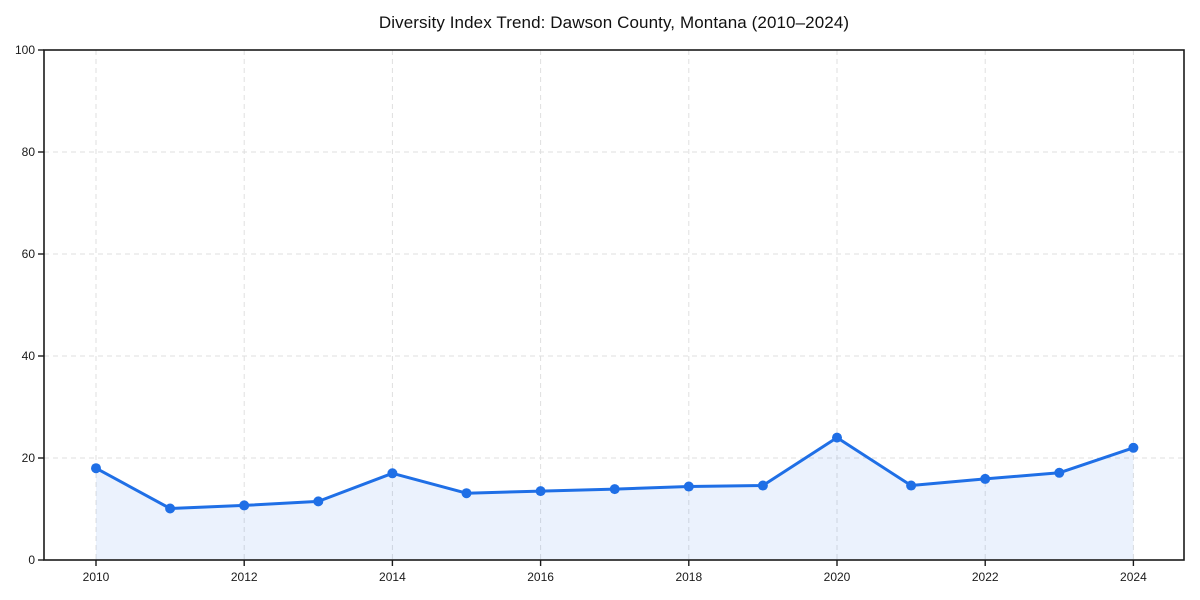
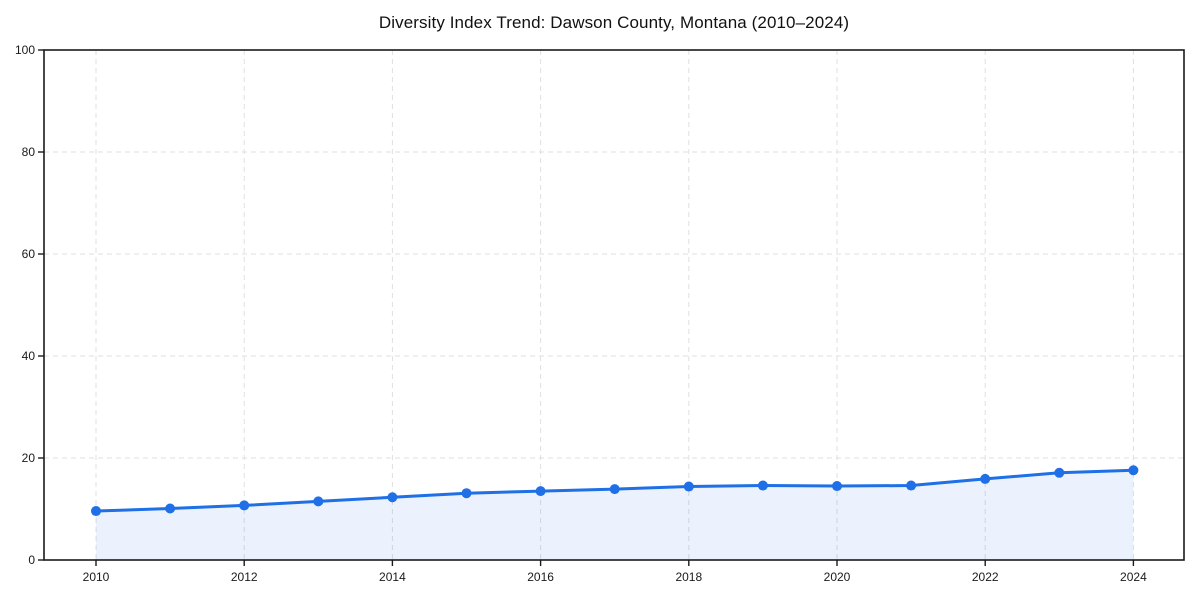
2010: 18 -> 10
2014: 17 -> 12
2020: 24 -> 14
2024: 22 -> 18
